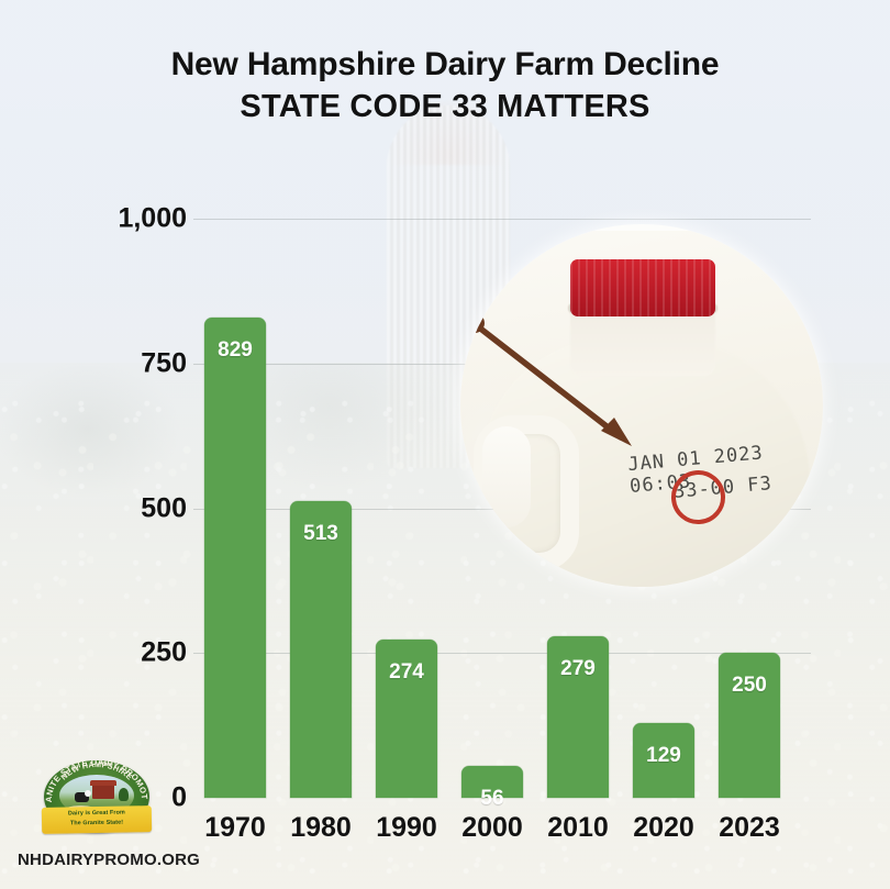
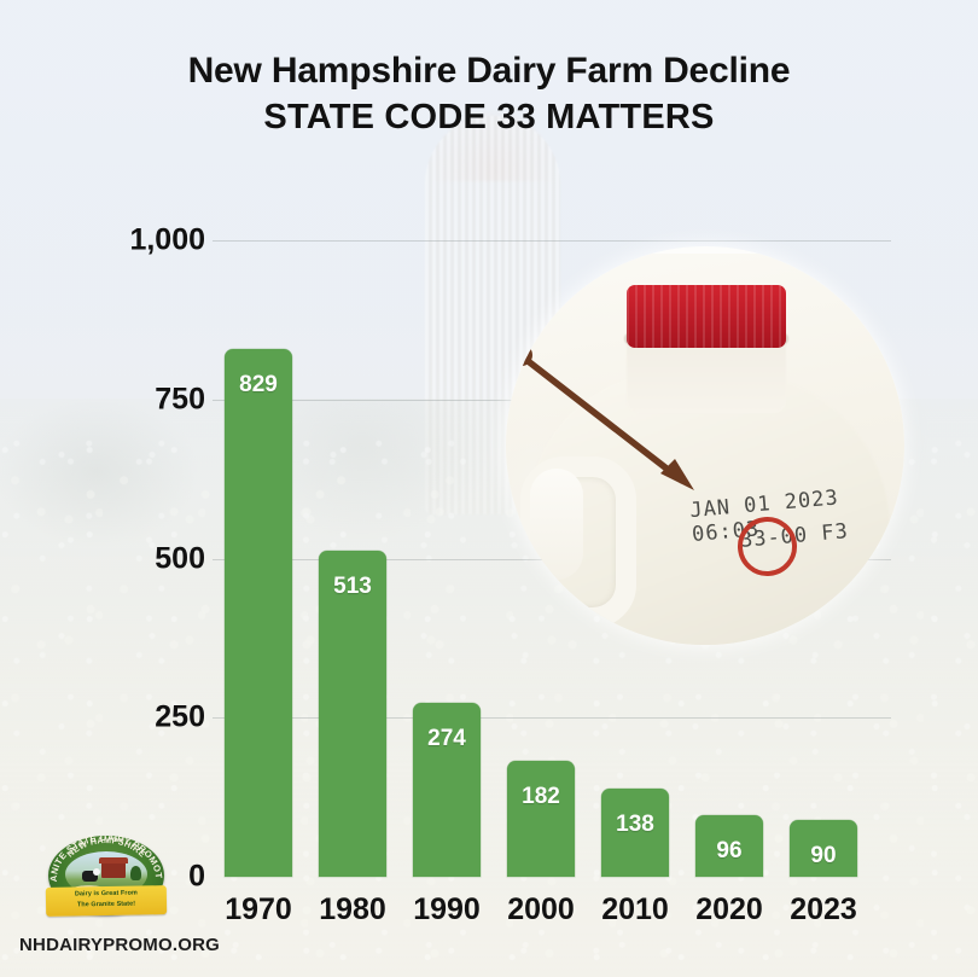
2000: 56 -> 182
2010: 279 -> 138
2020: 129 -> 96
2023: 250 -> 90
